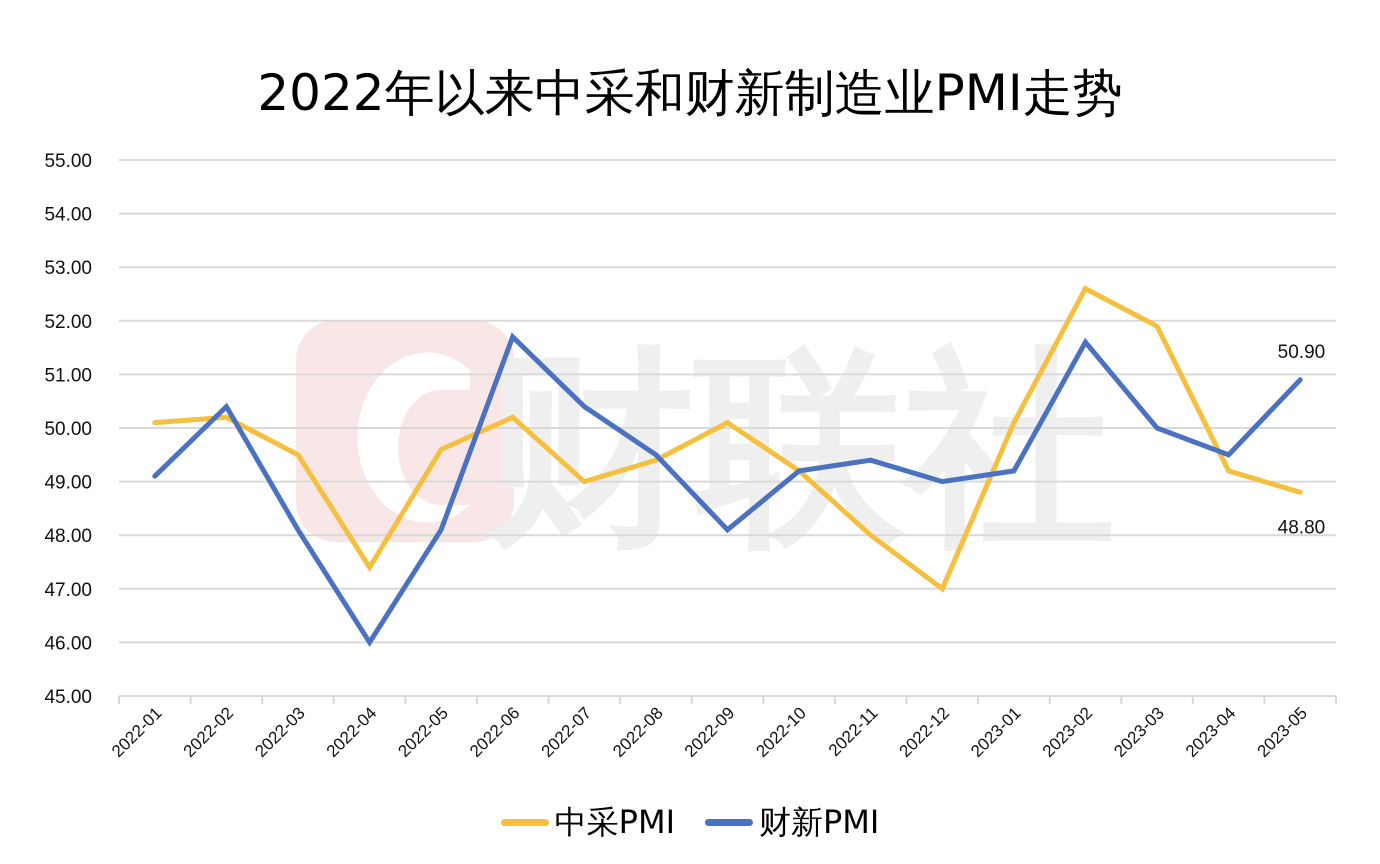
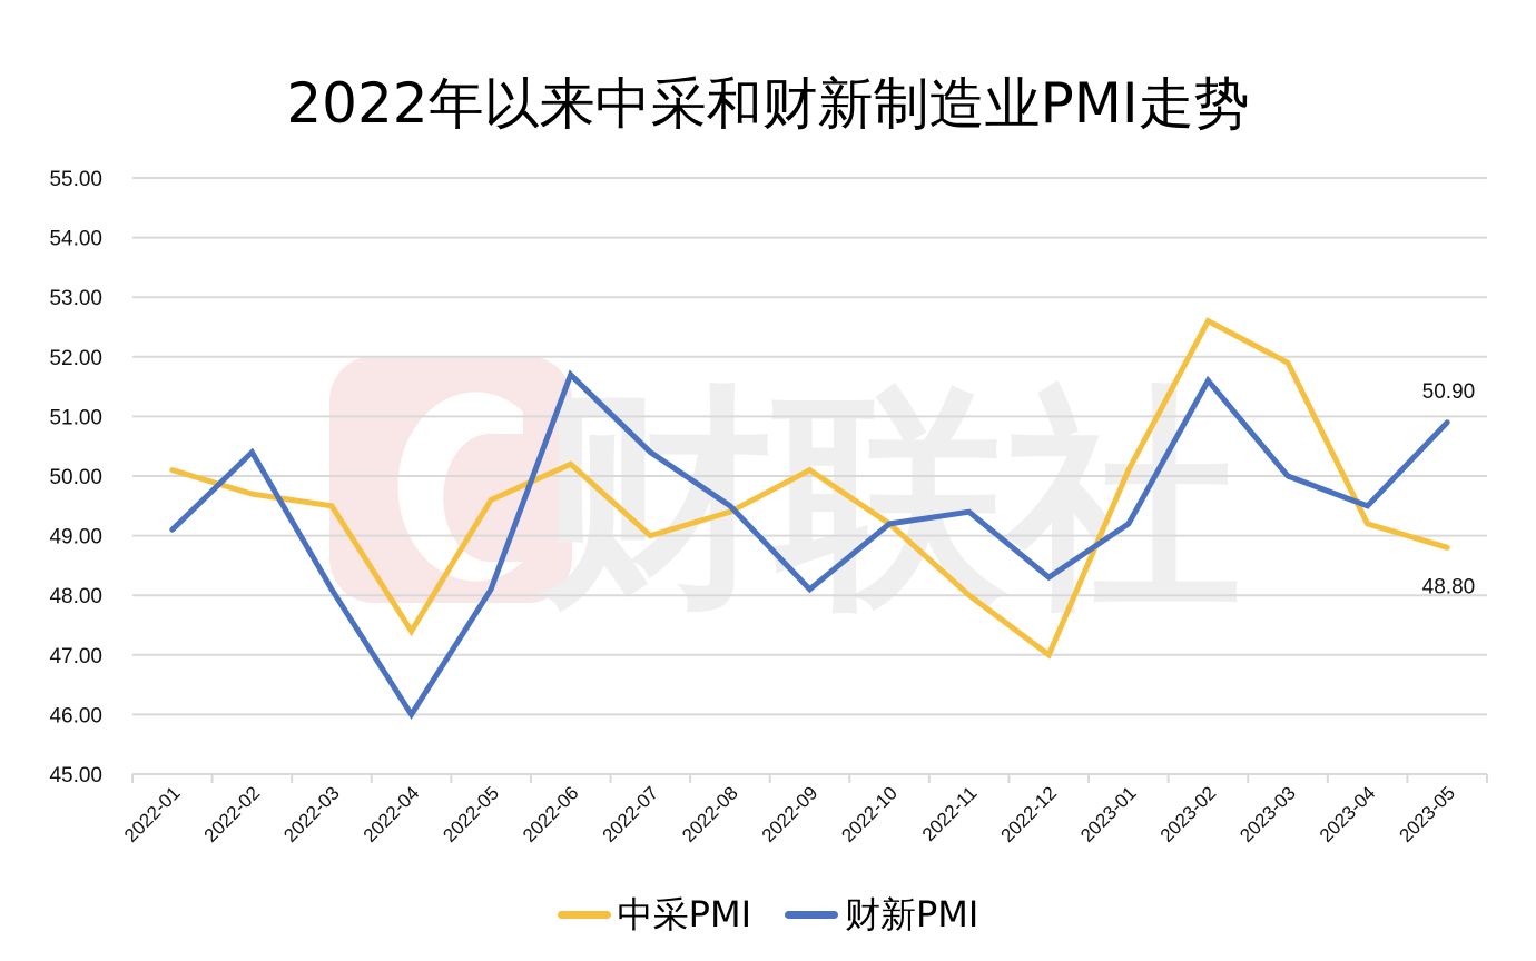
中采PMI/2022-02: 50.2 -> 49.7
财新PMI/2022-12: 49.0 -> 48.3
